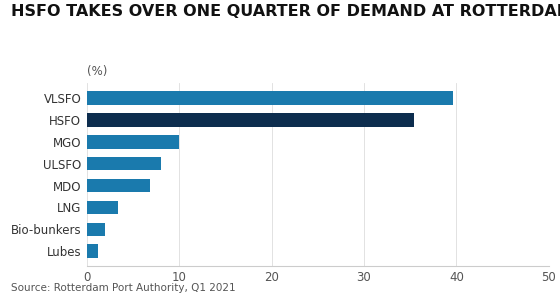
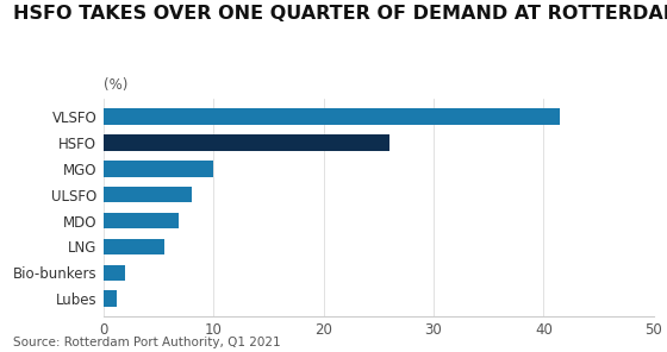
VLSFO: 39.6 -> 41.5
HSFO: 35.4 -> 26.0
LNG: 3.4 -> 5.5
